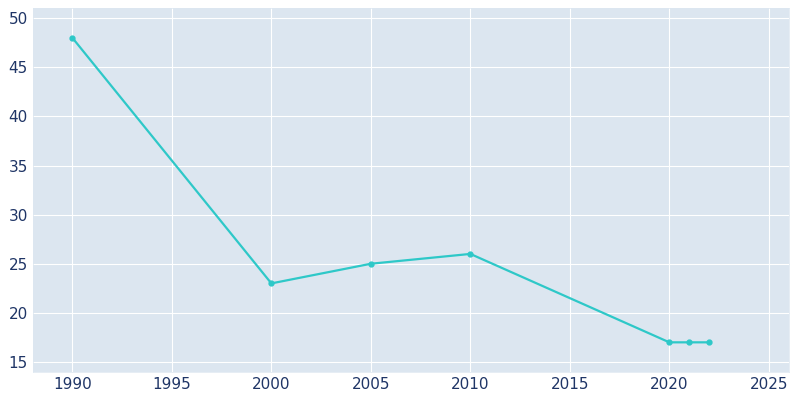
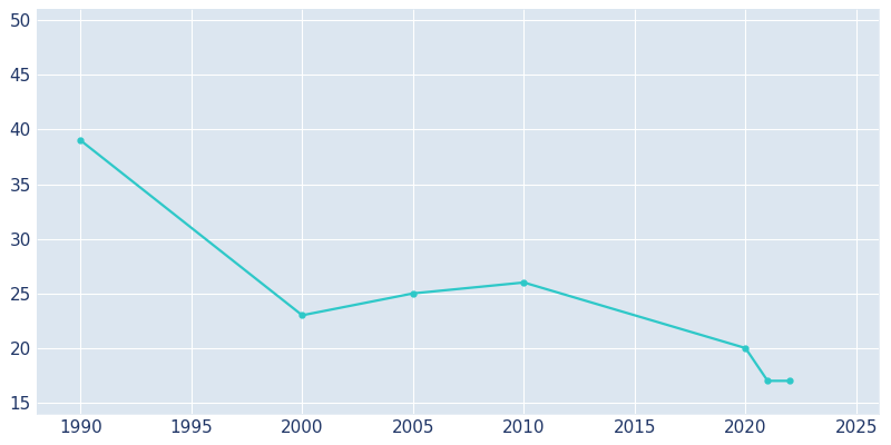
1990: 48 -> 39
2020: 17 -> 20
